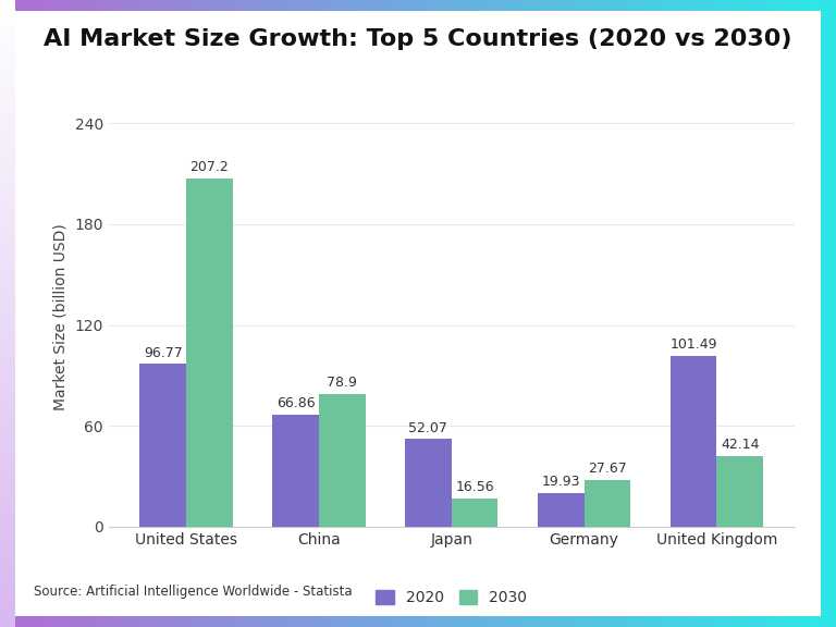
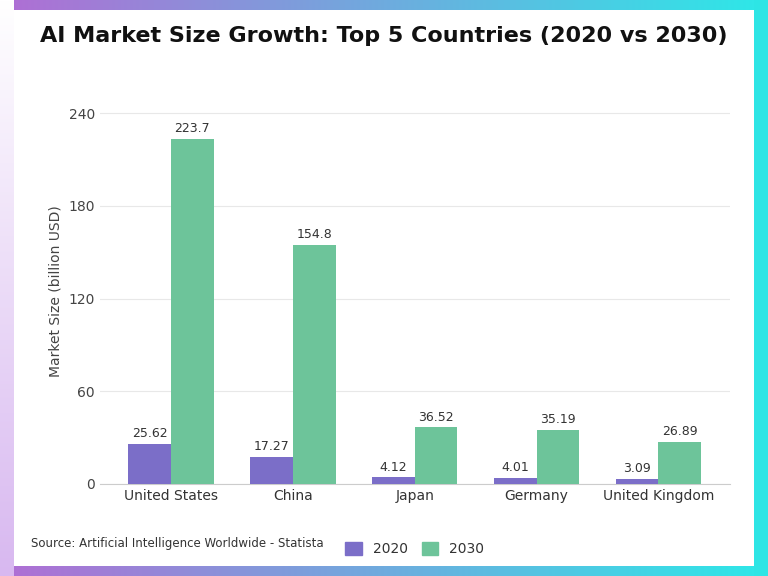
2020/United States: 96.77 -> 25.62
2030/United States: 207.2 -> 223.7
2020/China: 66.86 -> 17.27
2030/China: 78.9 -> 154.8
2020/Japan: 52.07 -> 4.12
2030/Japan: 16.56 -> 36.52
2020/Germany: 19.93 -> 4.01
2030/Germany: 27.67 -> 35.19
2020/United Kingdom: 101.49 -> 3.09
2030/United Kingdom: 42.14 -> 26.89
